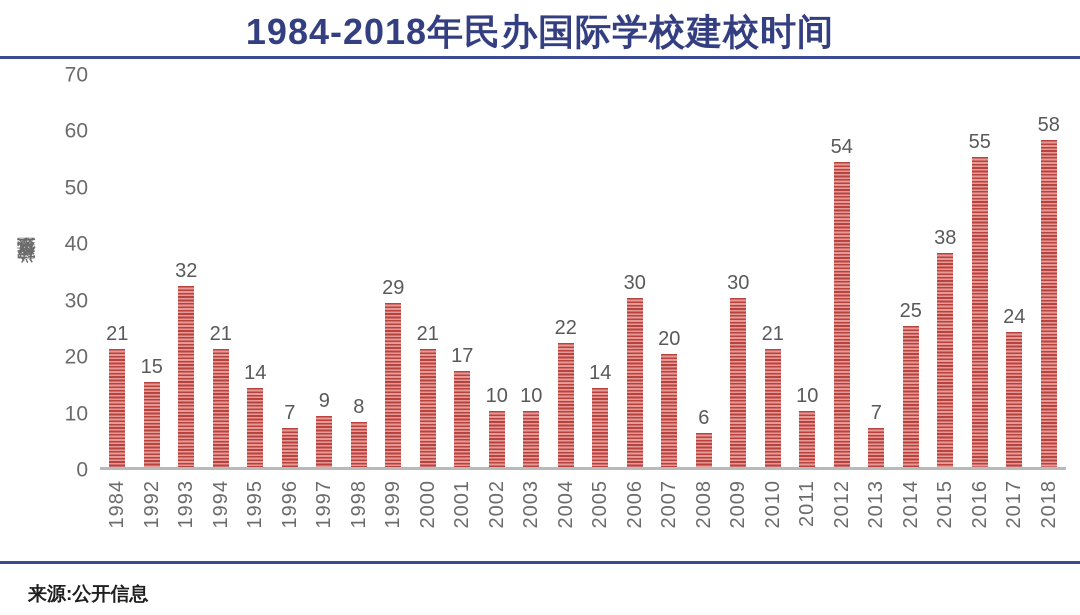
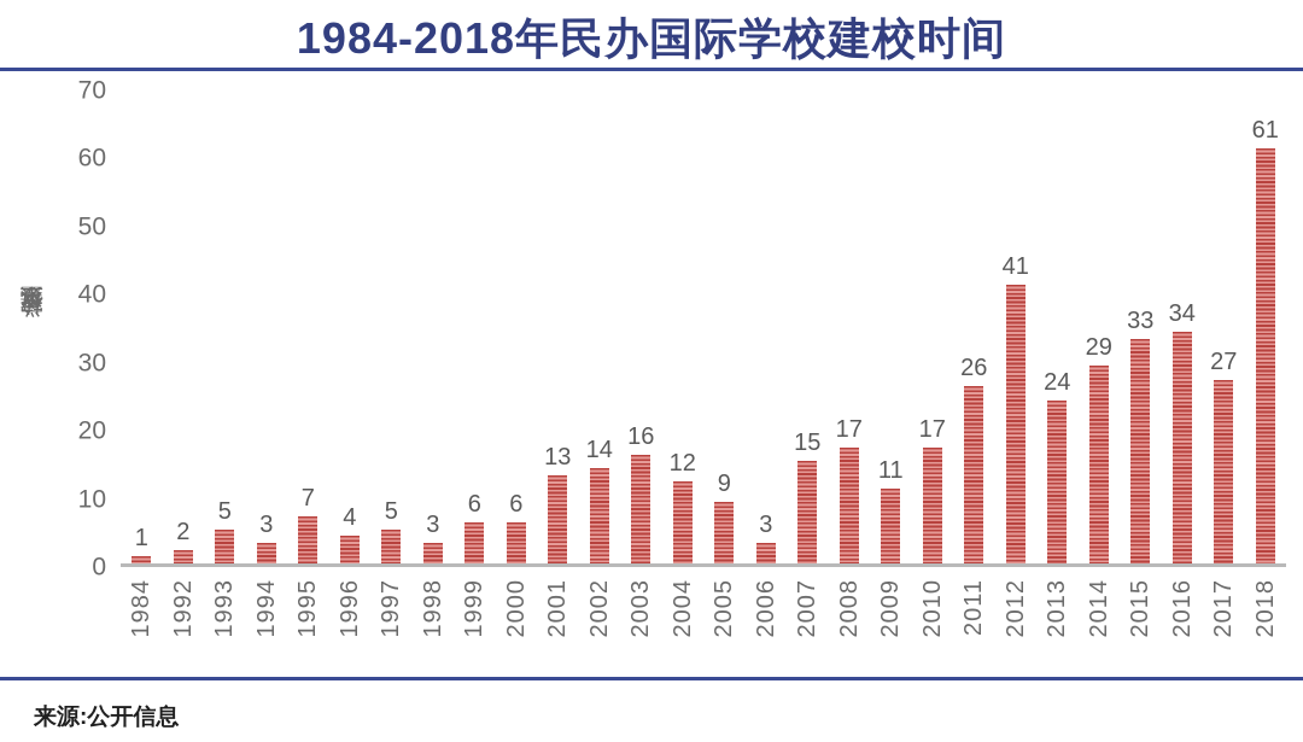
1984: 21 -> 1
1992: 15 -> 2
1993: 32 -> 5
1994: 21 -> 3
1995: 14 -> 7
1996: 7 -> 4
1997: 9 -> 5
1998: 8 -> 3
1999: 29 -> 6
2000: 21 -> 6
2001: 17 -> 13
2002: 10 -> 14
2003: 10 -> 16
2004: 22 -> 12
2005: 14 -> 9
2006: 30 -> 3
2007: 20 -> 15
2008: 6 -> 17
2009: 30 -> 11
2010: 21 -> 17
2011: 10 -> 26
2012: 54 -> 41
2013: 7 -> 24
2014: 25 -> 29
2015: 38 -> 33
2016: 55 -> 34
2017: 24 -> 27
2018: 58 -> 61
